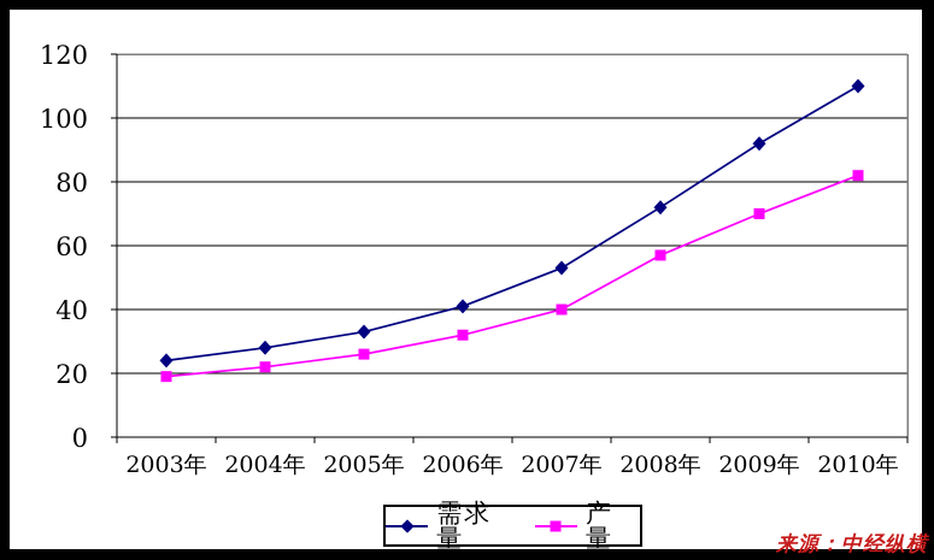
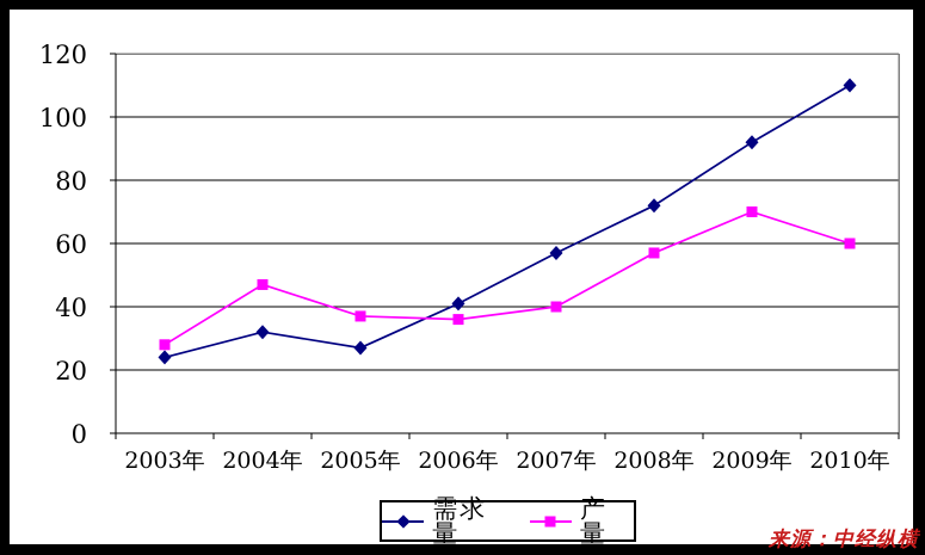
产量/2003年: 19 -> 28
需求量/2004年: 28 -> 32
产量/2004年: 22 -> 47
需求量/2005年: 33 -> 27
产量/2005年: 26 -> 37
产量/2006年: 32 -> 36
需求量/2007年: 53 -> 57
产量/2010年: 82 -> 60
